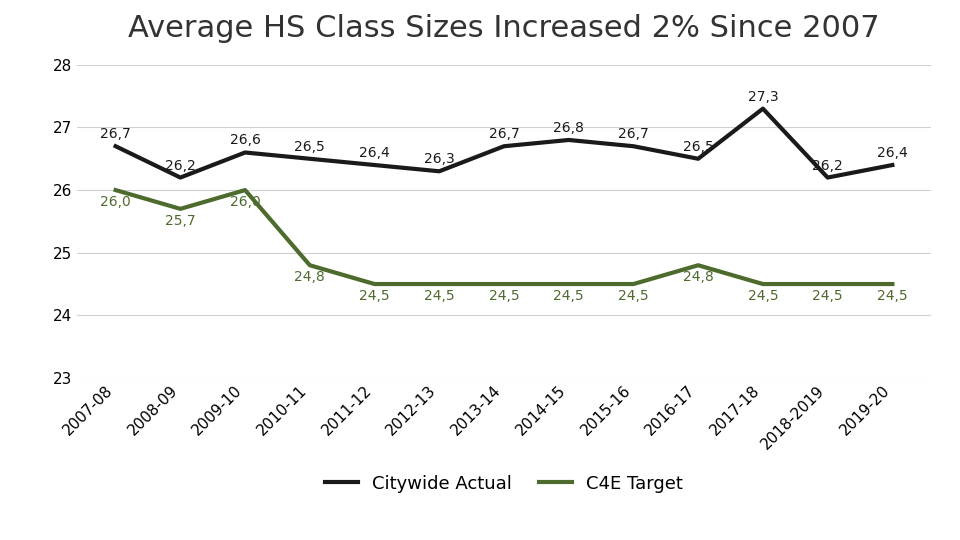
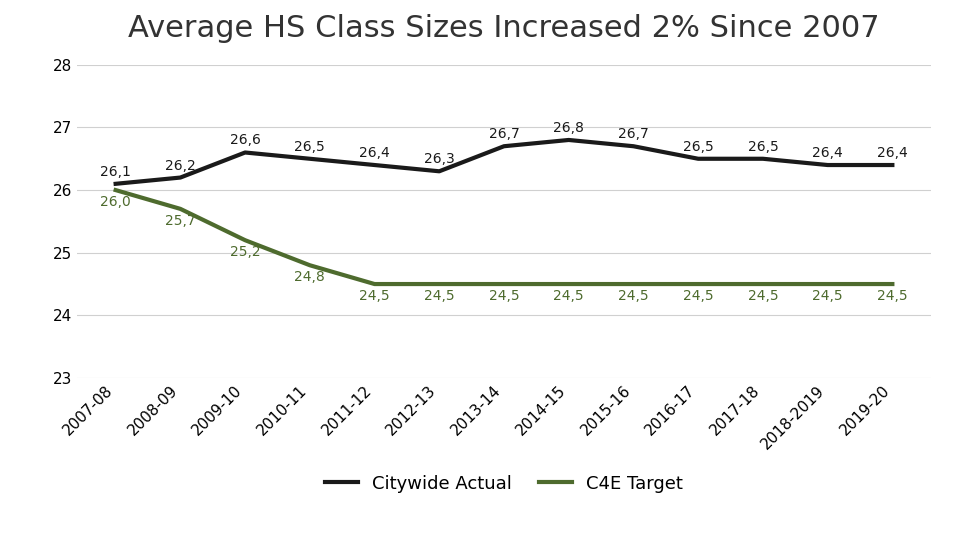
Citywide Actual/2007-08: 26,7 -> 26,1
C4E Target/2009-10: 26,0 -> 25,2
C4E Target/2016-17: 24,8 -> 24,5
Citywide Actual/2017-18: 27,3 -> 26,5
Citywide Actual/2018-2019: 26,2 -> 26,4
